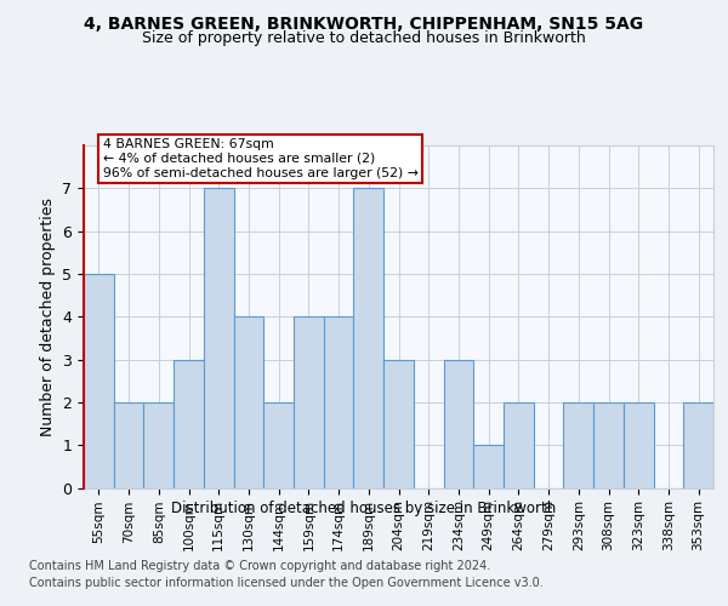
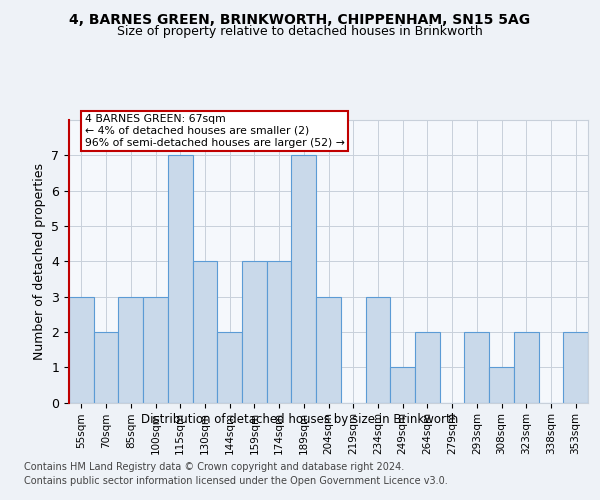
55sqm: 5 -> 3
85sqm: 2 -> 3
308sqm: 2 -> 1
